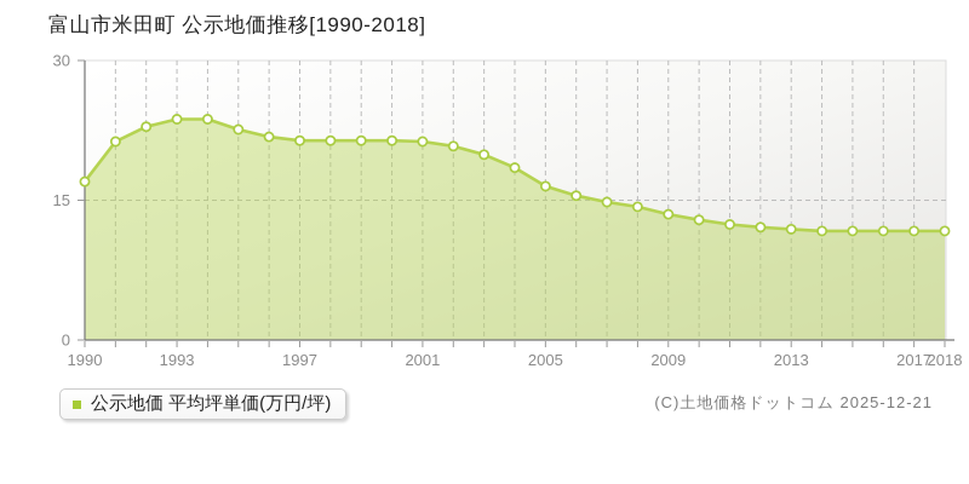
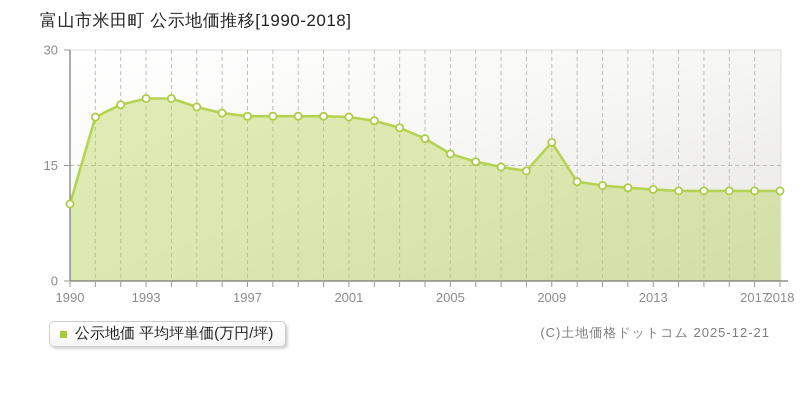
1990: 17 -> 10
2009: 14 -> 18
